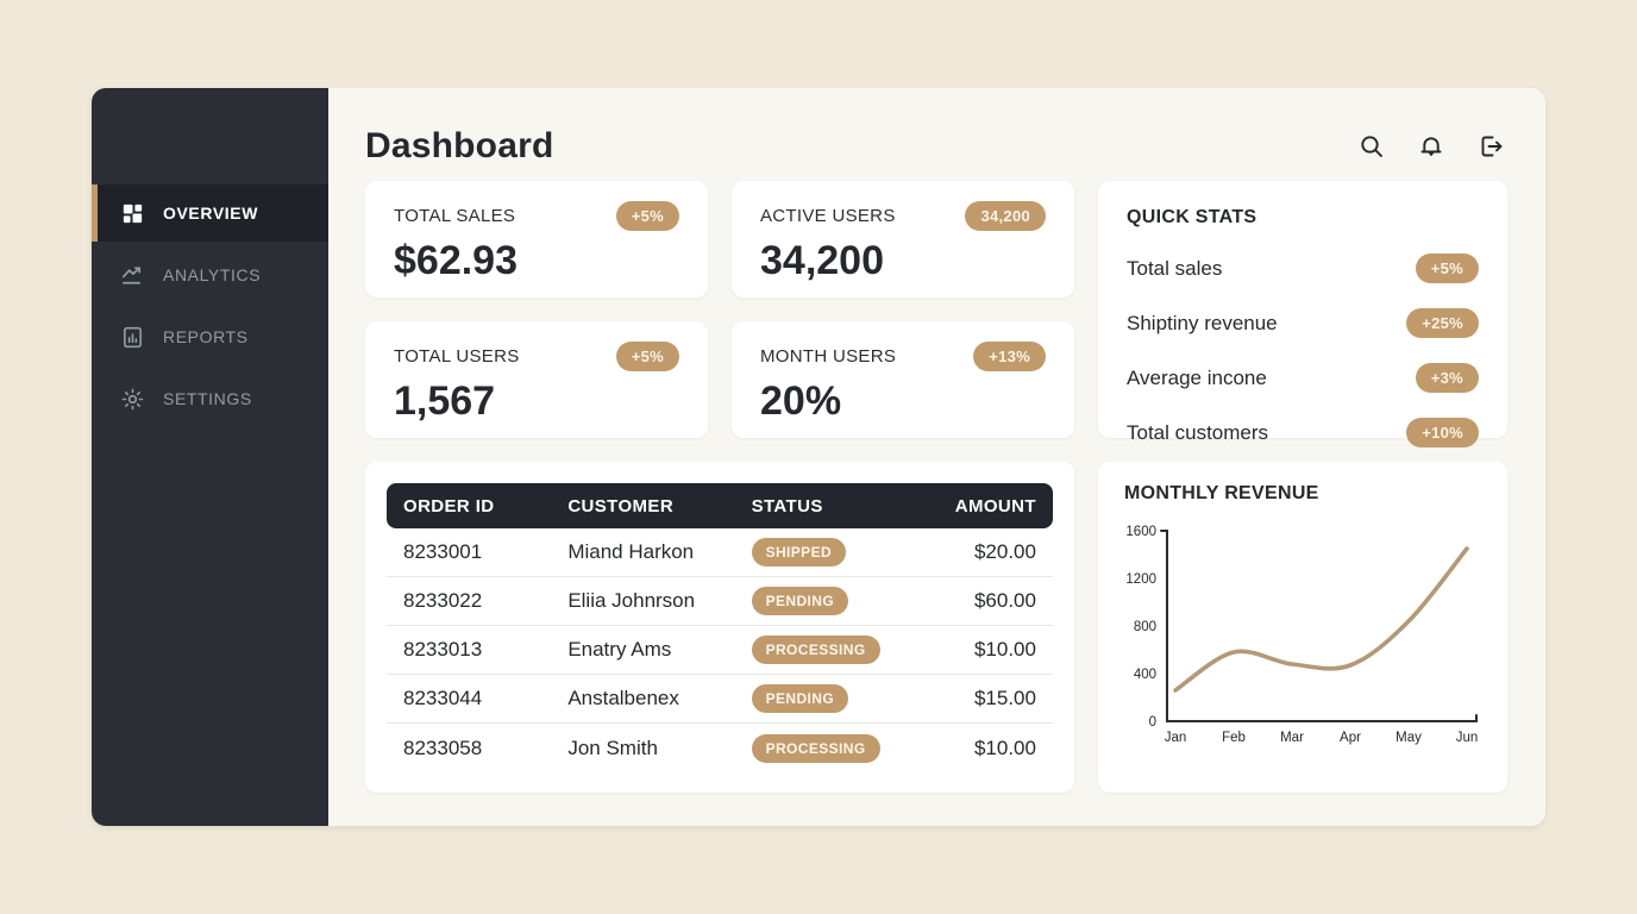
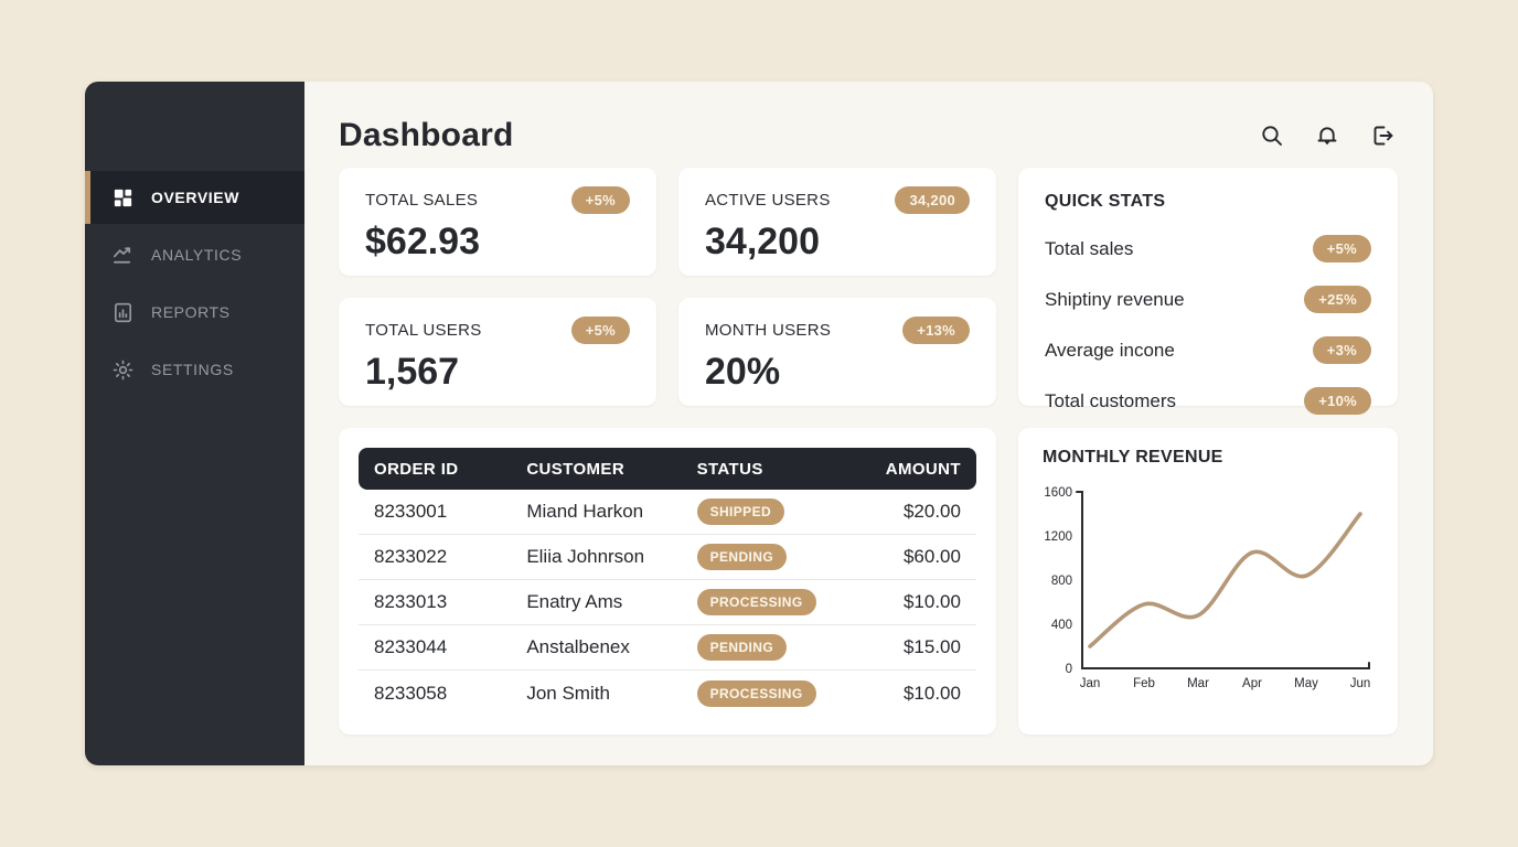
Jan: 260 -> 200
Apr: 470 -> 1050
Jun: 1450 -> 1400
